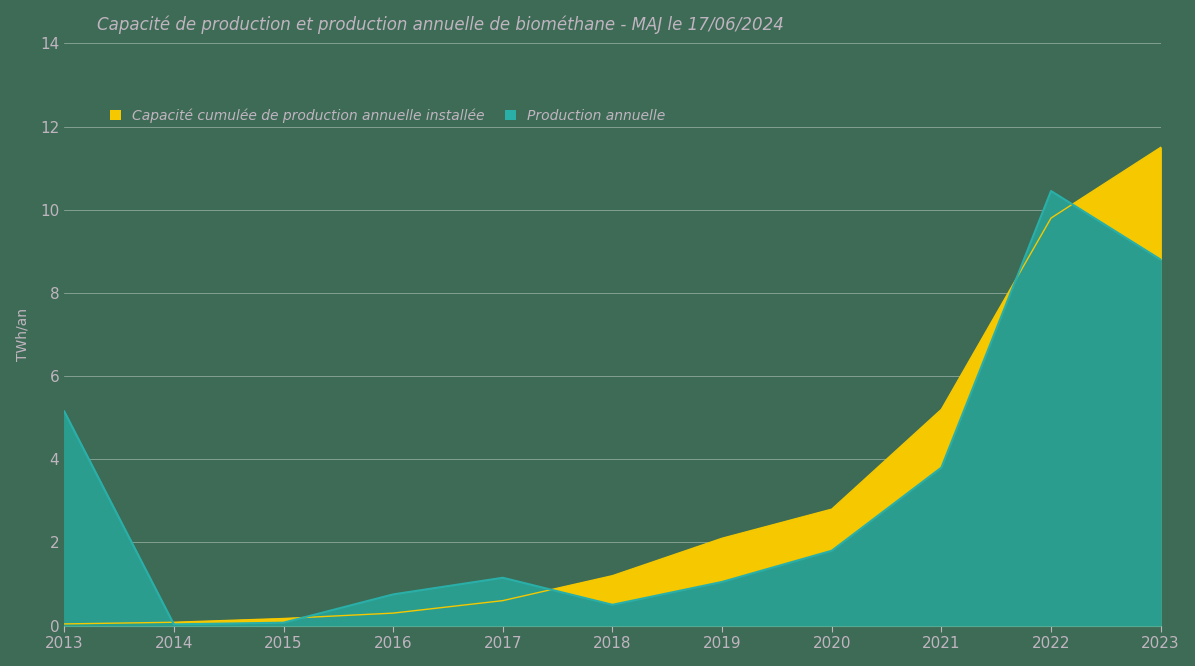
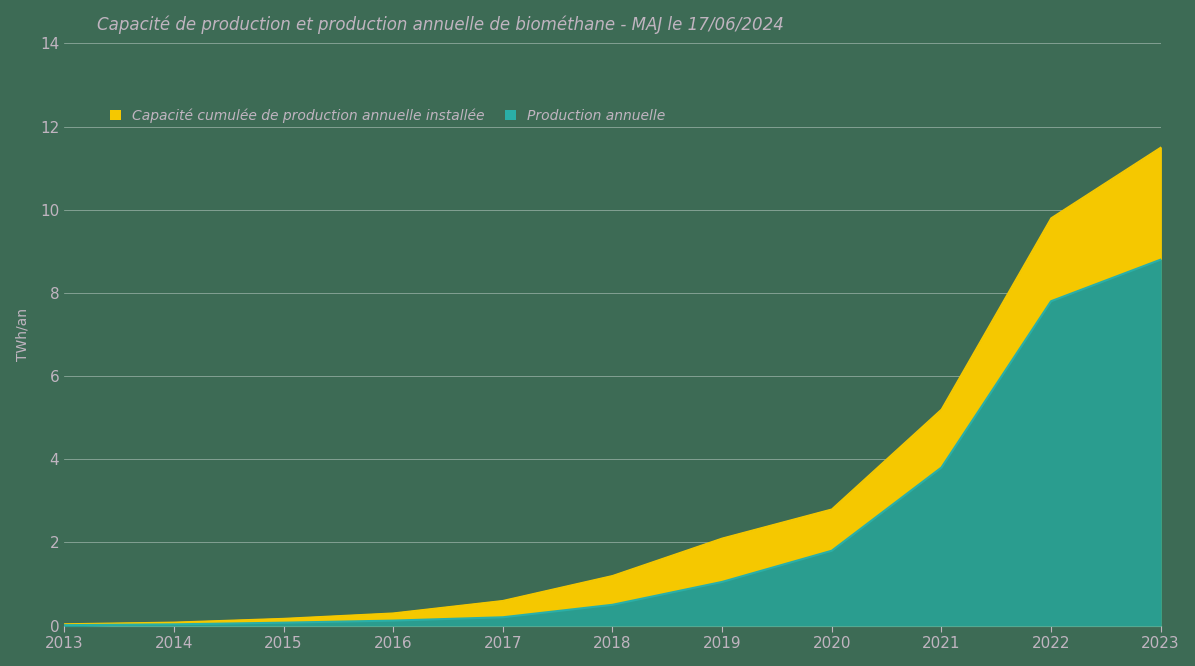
Production annuelle/2013: 5.15 -> 0.01
Production annuelle/2016: 0.75 -> 0.12
Production annuelle/2017: 1.15 -> 0.20
Production annuelle/2022: 10.45 -> 7.80
